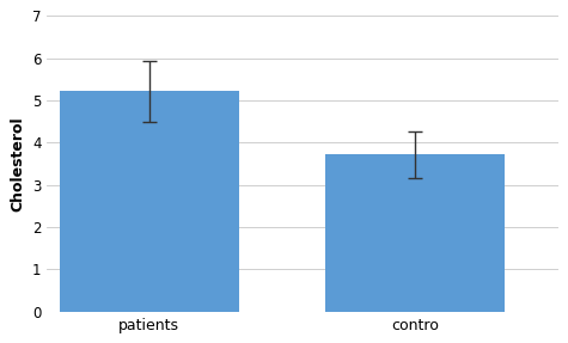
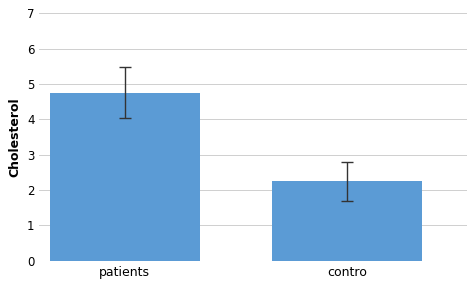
patients: 5.22 -> 4.75
contro: 3.72 -> 2.25
